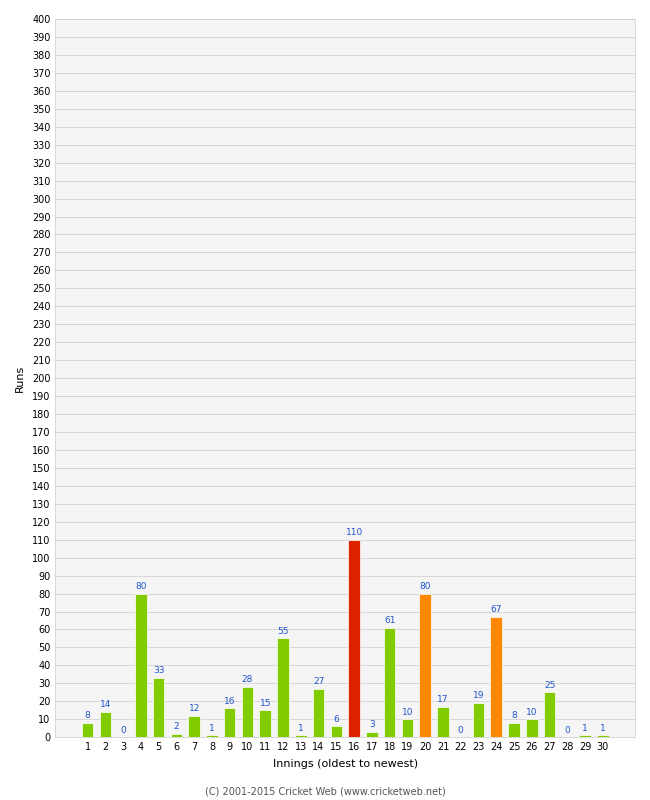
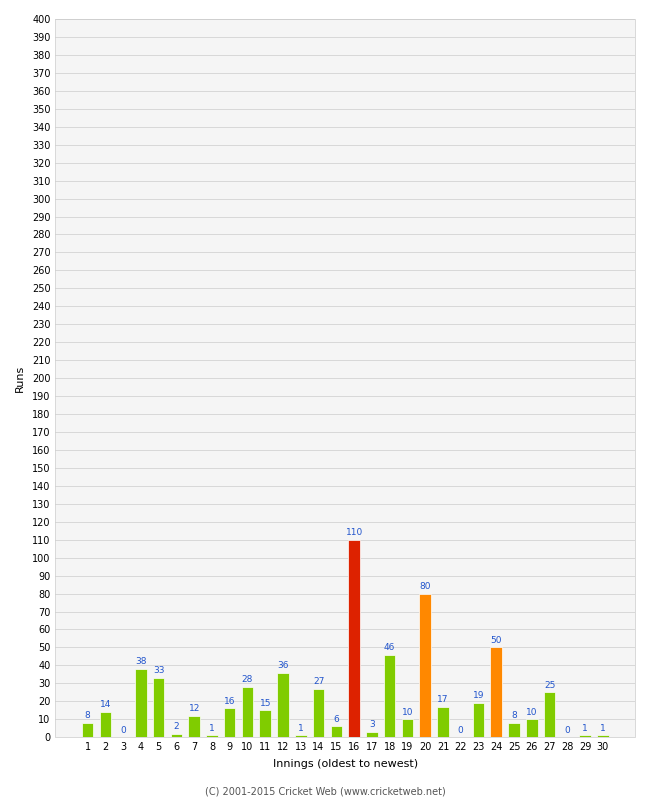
4: 80 -> 38
12: 55 -> 36
18: 61 -> 46
24: 67 -> 50
